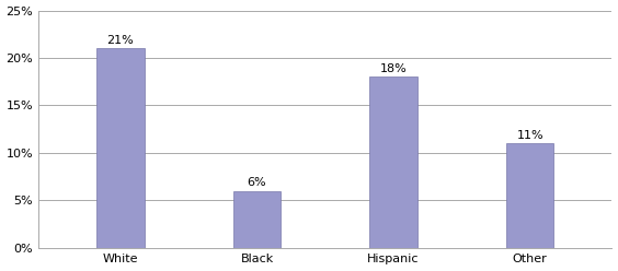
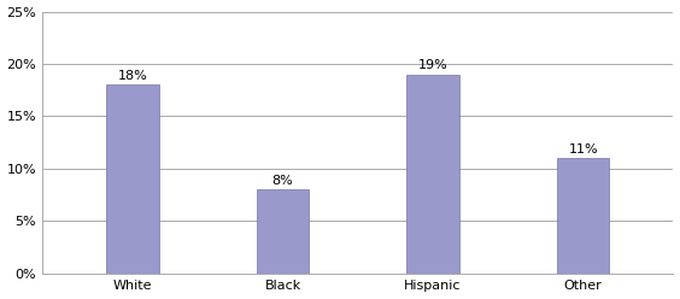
White: 21% -> 18%
Black: 6% -> 8%
Hispanic: 18% -> 19%
